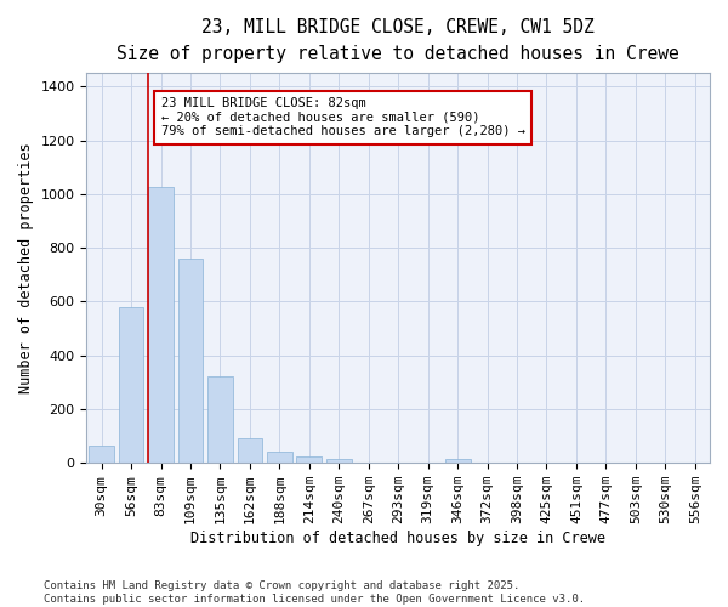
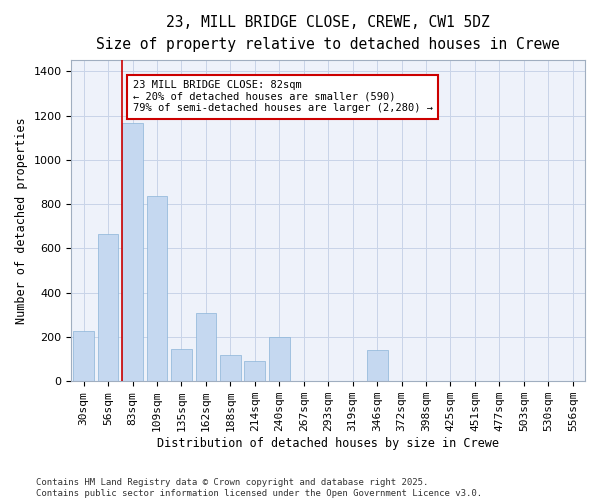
30sqm: 65 -> 225
56sqm: 580 -> 665
83sqm: 1025 -> 1165
109sqm: 760 -> 835
135sqm: 320 -> 145
162sqm: 90 -> 310
188sqm: 40 -> 120
214sqm: 22 -> 90
240sqm: 15 -> 200
346sqm: 15 -> 140
